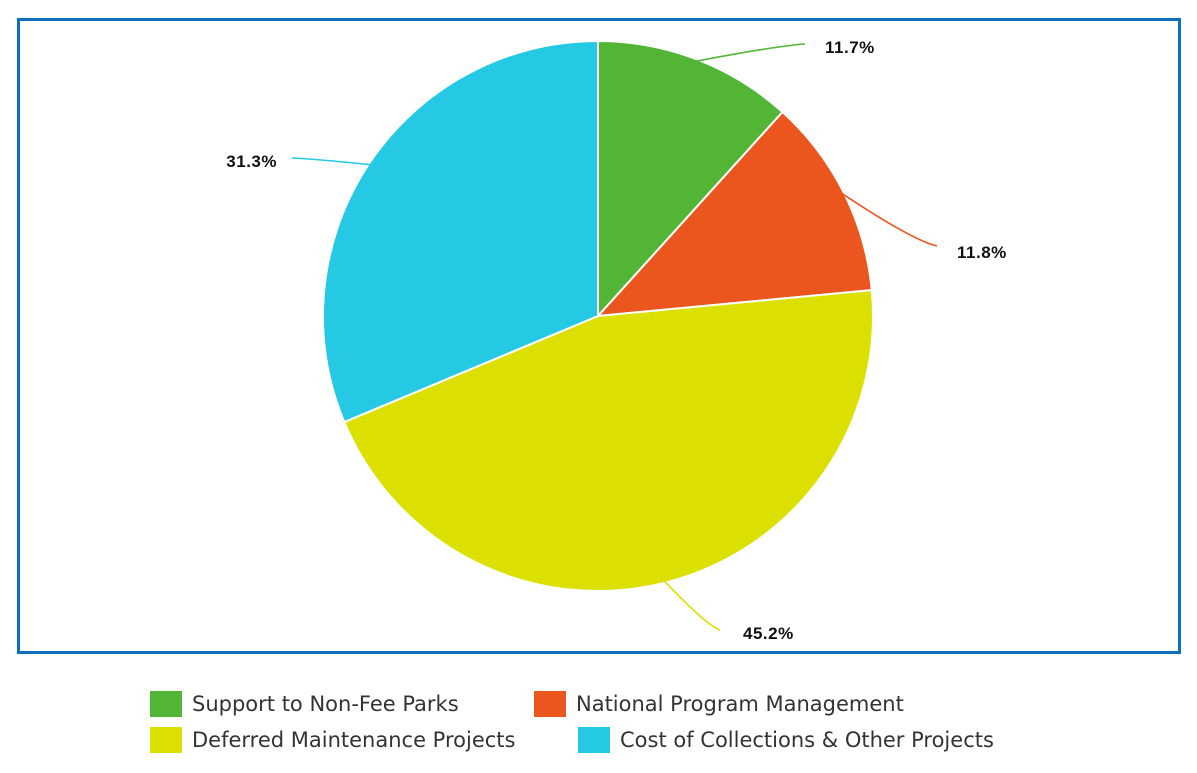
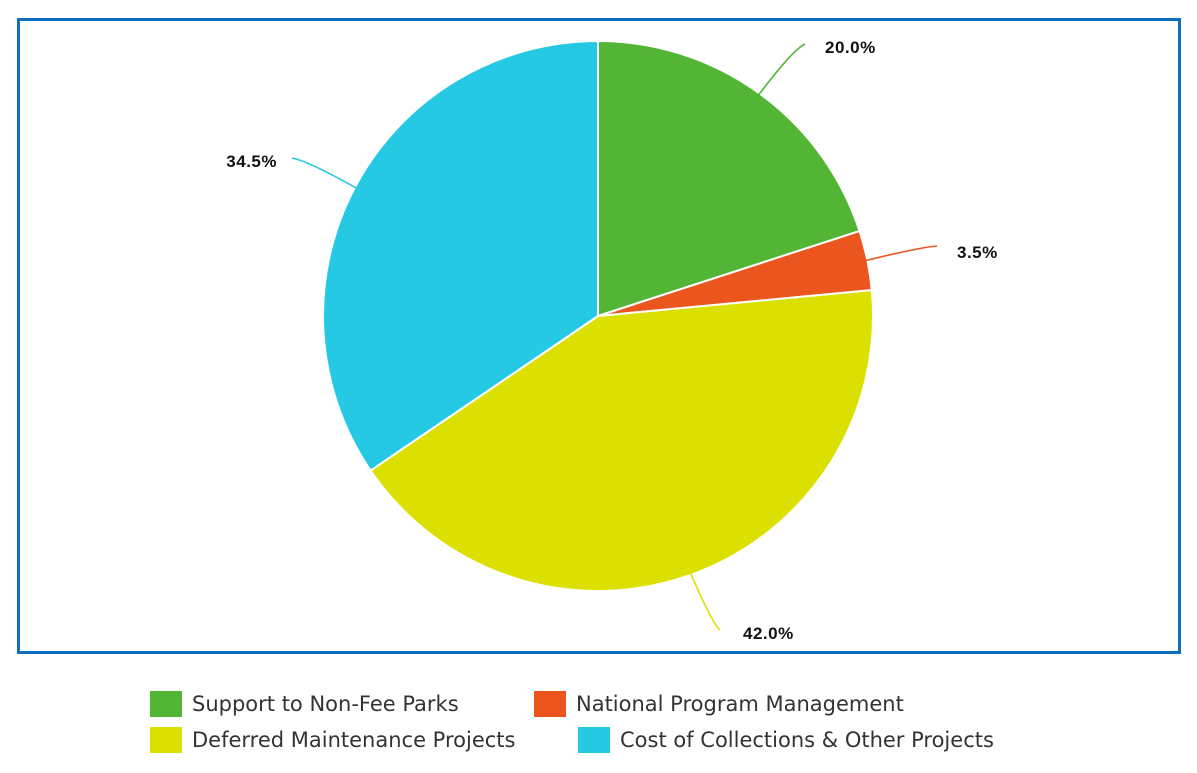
Support to Non-Fee Parks: 11.7% -> 20.0%
National Program Management: 11.8% -> 3.5%
Deferred Maintenance Projects: 45.2% -> 42.0%
Cost of Collections & Other Projects: 31.3% -> 34.5%
